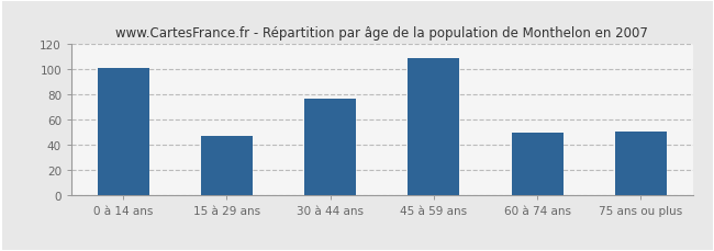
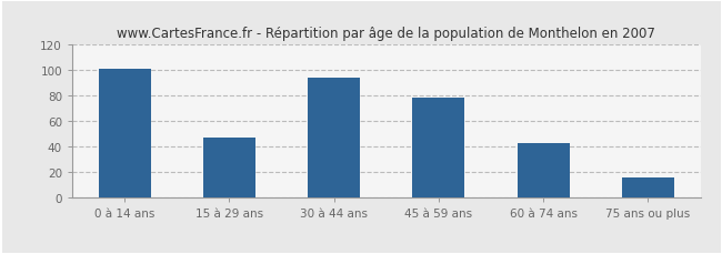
30 à 44 ans: 77 -> 94
45 à 59 ans: 109 -> 79
60 à 74 ans: 50 -> 43
75 ans ou plus: 51 -> 16
